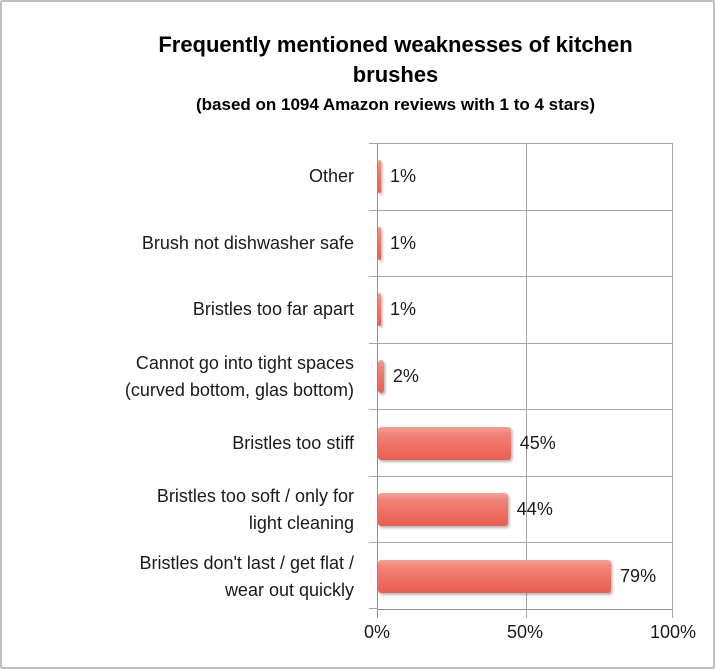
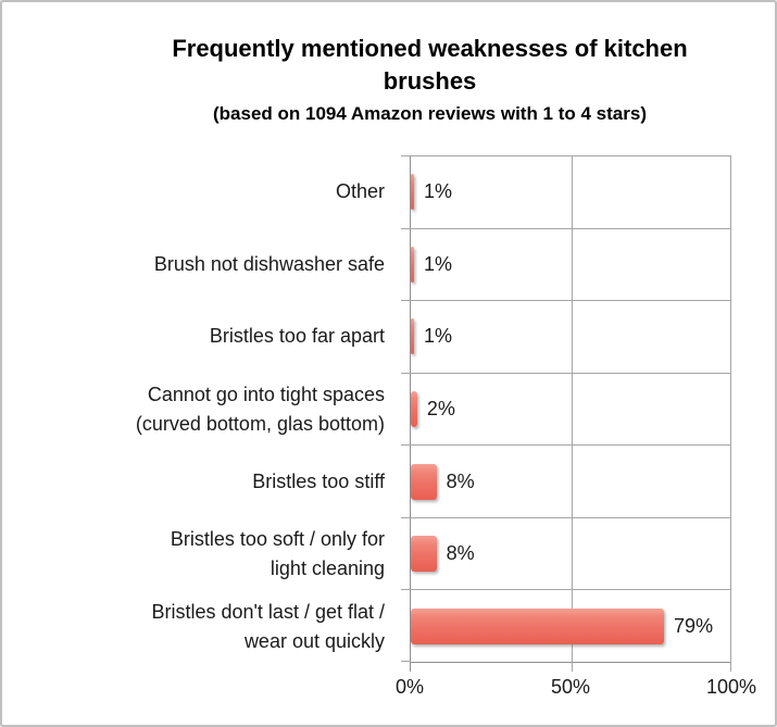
Bristles too stiff: 45% -> 8%
Bristles too soft / only for light cleaning: 44% -> 8%
